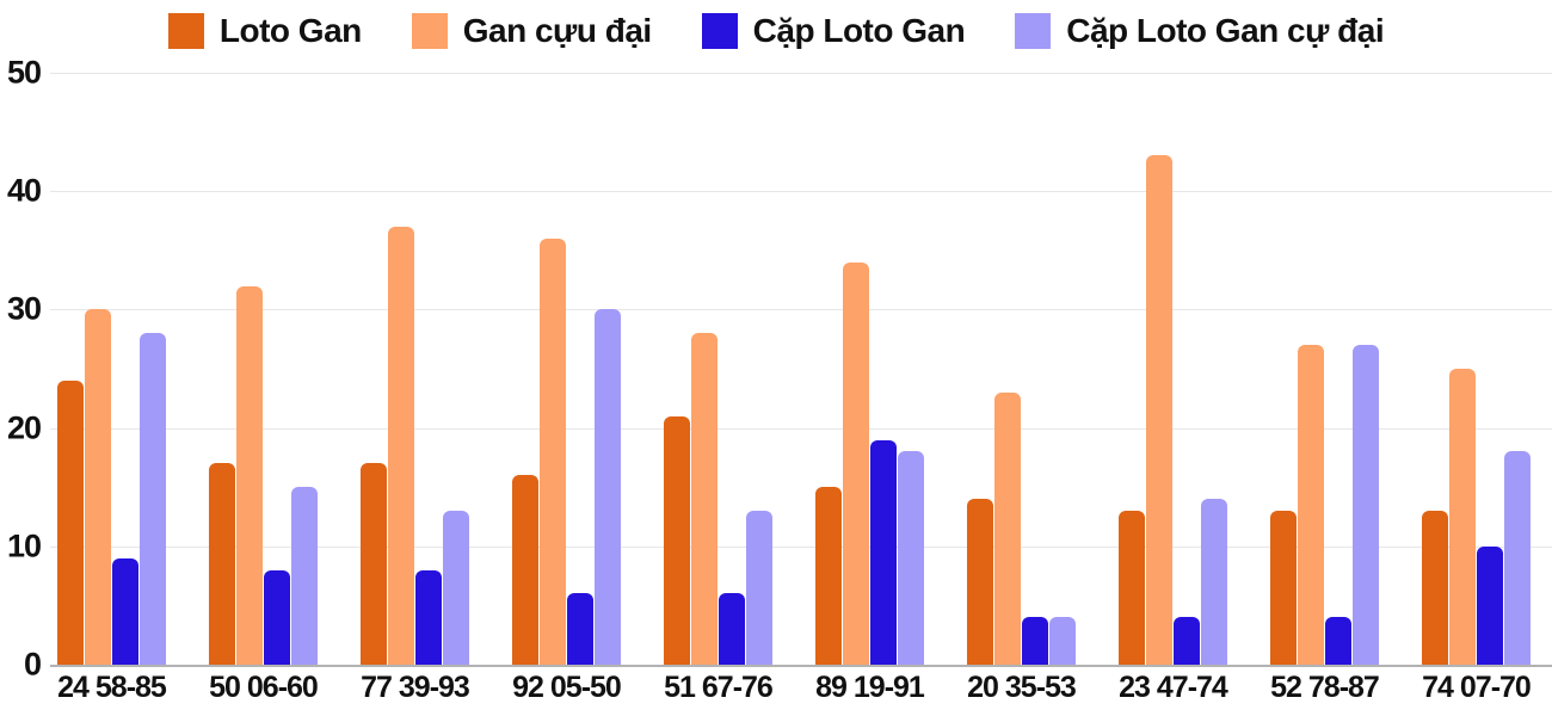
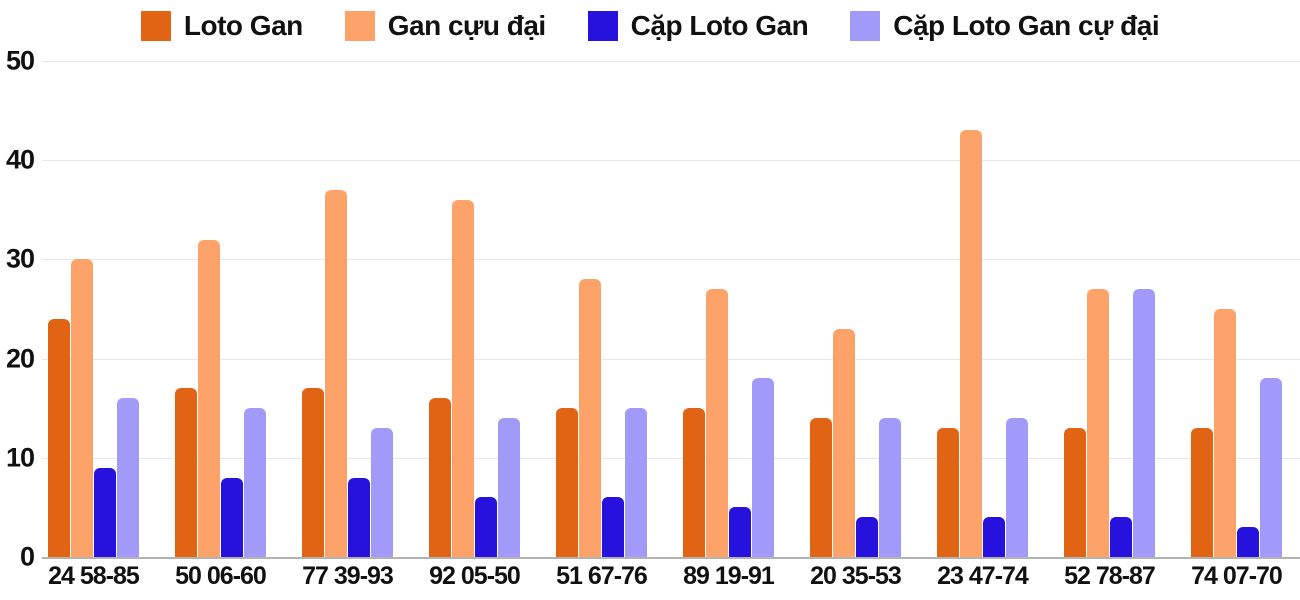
Cặp Loto Gan cự đại/24 58-85: 28 -> 16
Cặp Loto Gan cự đại/92 05-50: 30 -> 14
Loto Gan/51 67-76: 21 -> 15
Cặp Loto Gan cự đại/51 67-76: 13 -> 15
Gan cựu đại/89 19-91: 34 -> 27
Cặp Loto Gan/89 19-91: 19 -> 5
Cặp Loto Gan cự đại/20 35-53: 4 -> 14
Cặp Loto Gan/74 07-70: 10 -> 3
